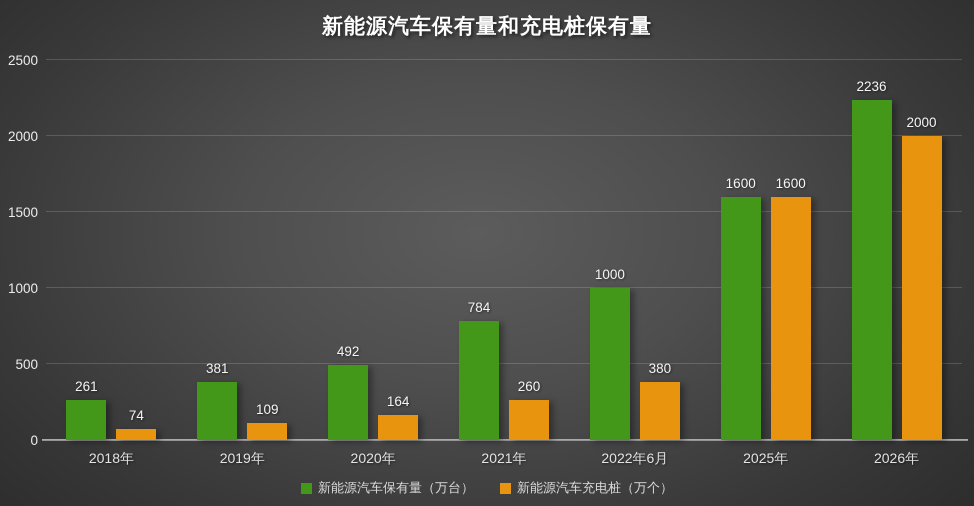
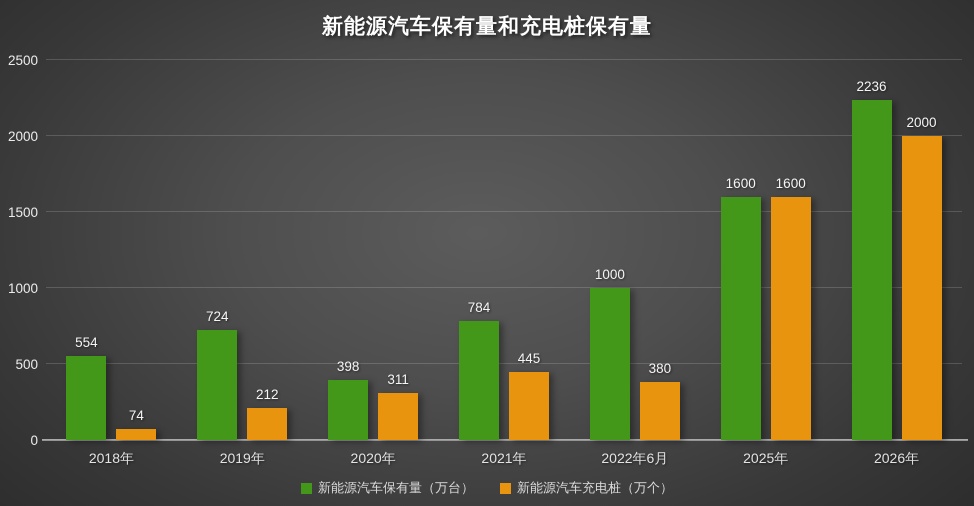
新能源汽车保有量（万台）/2018年: 261 -> 554
新能源汽车保有量（万台）/2019年: 381 -> 724
新能源汽车充电桩（万个）/2019年: 109 -> 212
新能源汽车保有量（万台）/2020年: 492 -> 398
新能源汽车充电桩（万个）/2020年: 164 -> 311
新能源汽车充电桩（万个）/2021年: 260 -> 445
